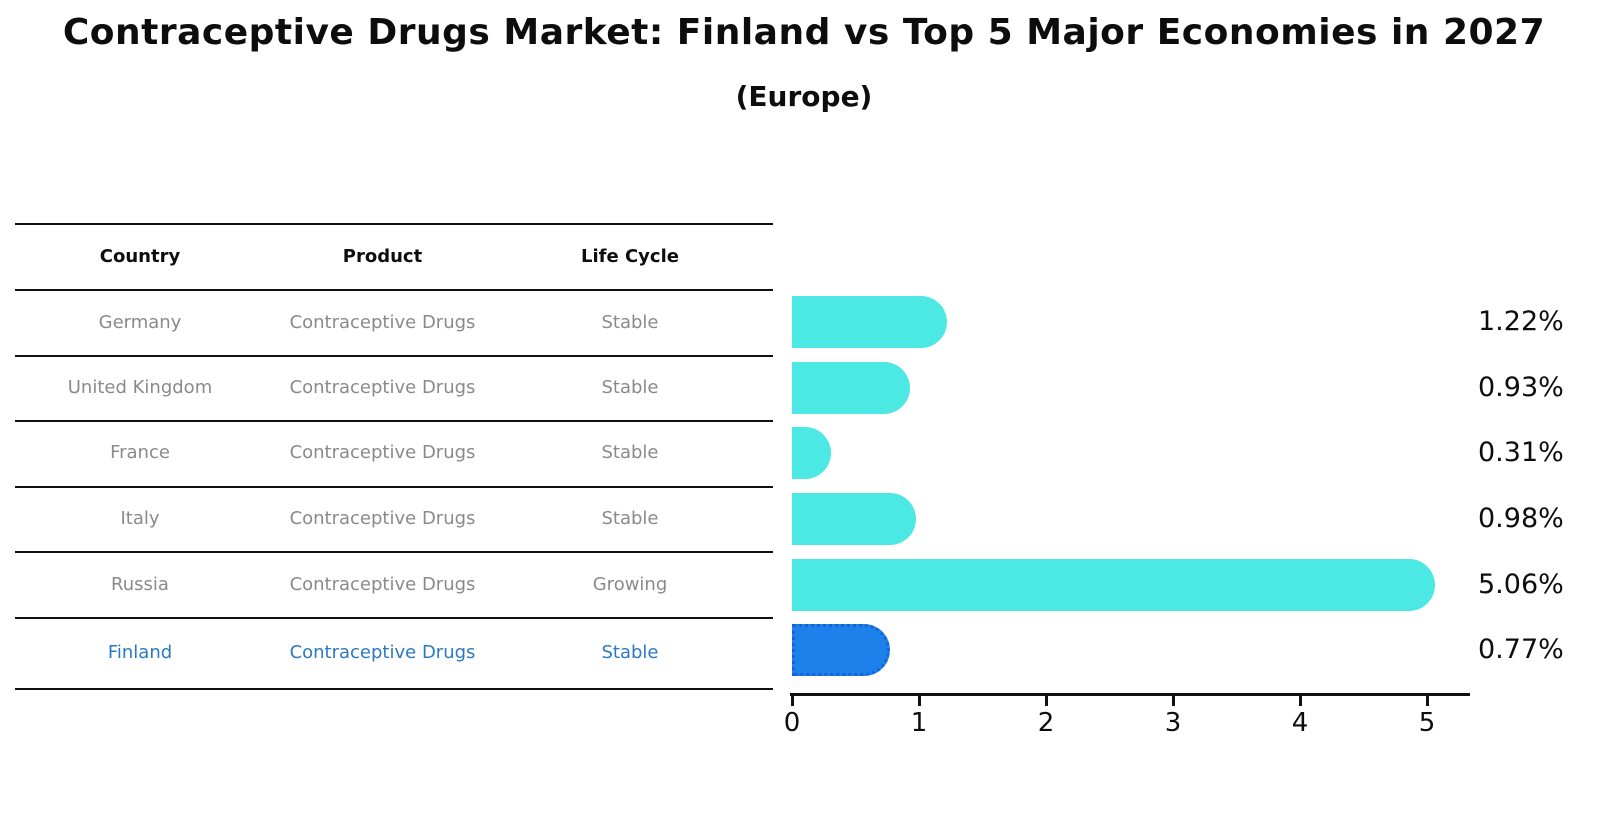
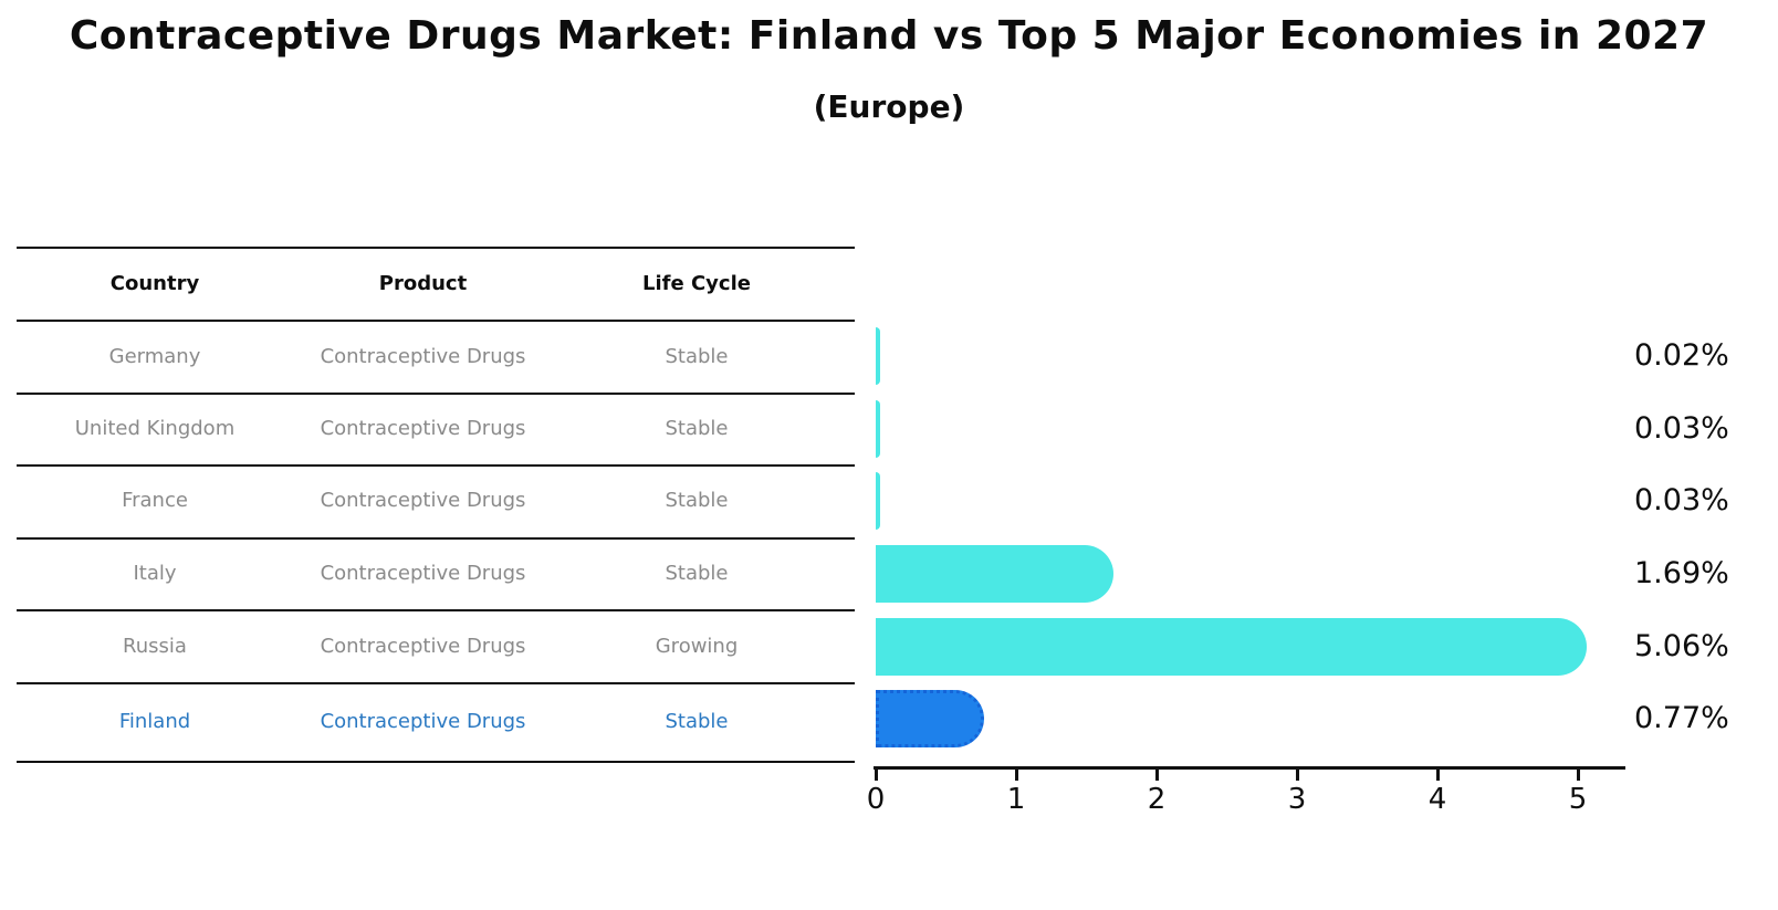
Germany: 1.22% -> 0.02%
United Kingdom: 0.93% -> 0.03%
France: 0.31% -> 0.03%
Italy: 0.98% -> 1.69%
